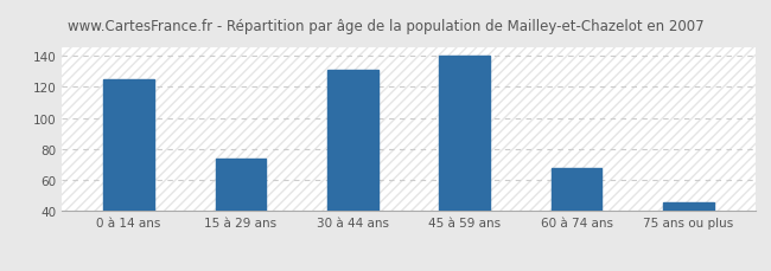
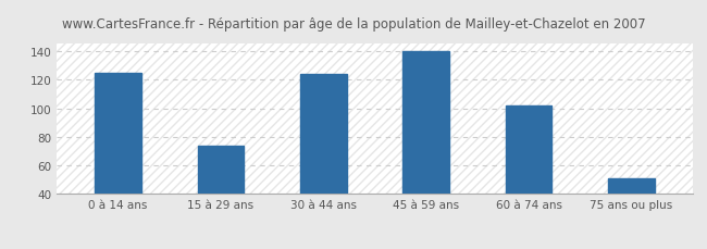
30 à 44 ans: 131 -> 124
60 à 74 ans: 68 -> 102
75 ans ou plus: 46 -> 51
